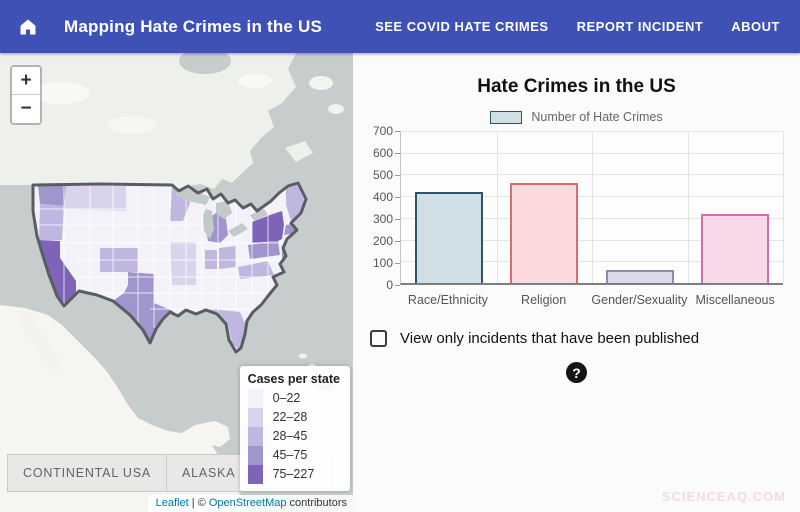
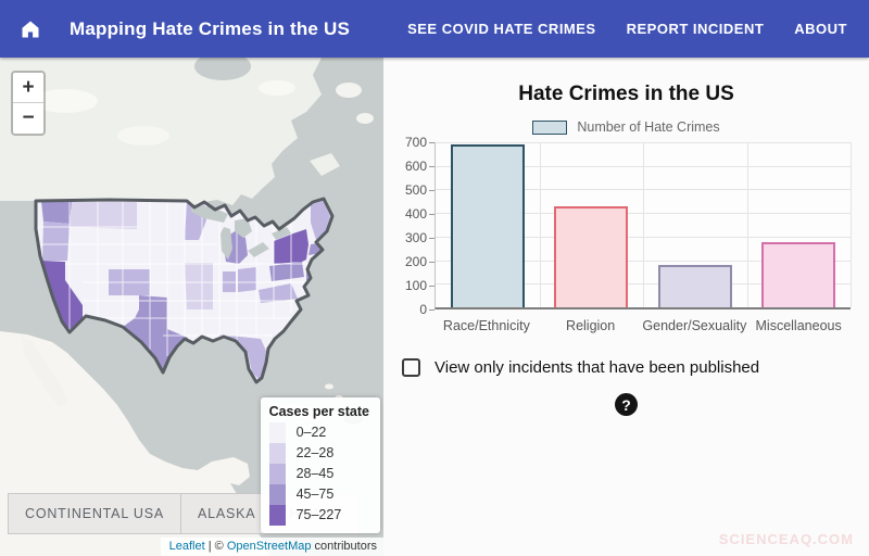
Race/Ethnicity: 420 -> 690
Religion: 460 -> 430
Gender/Sexuality: 60 -> 180
Miscellaneous: 320 -> 280
